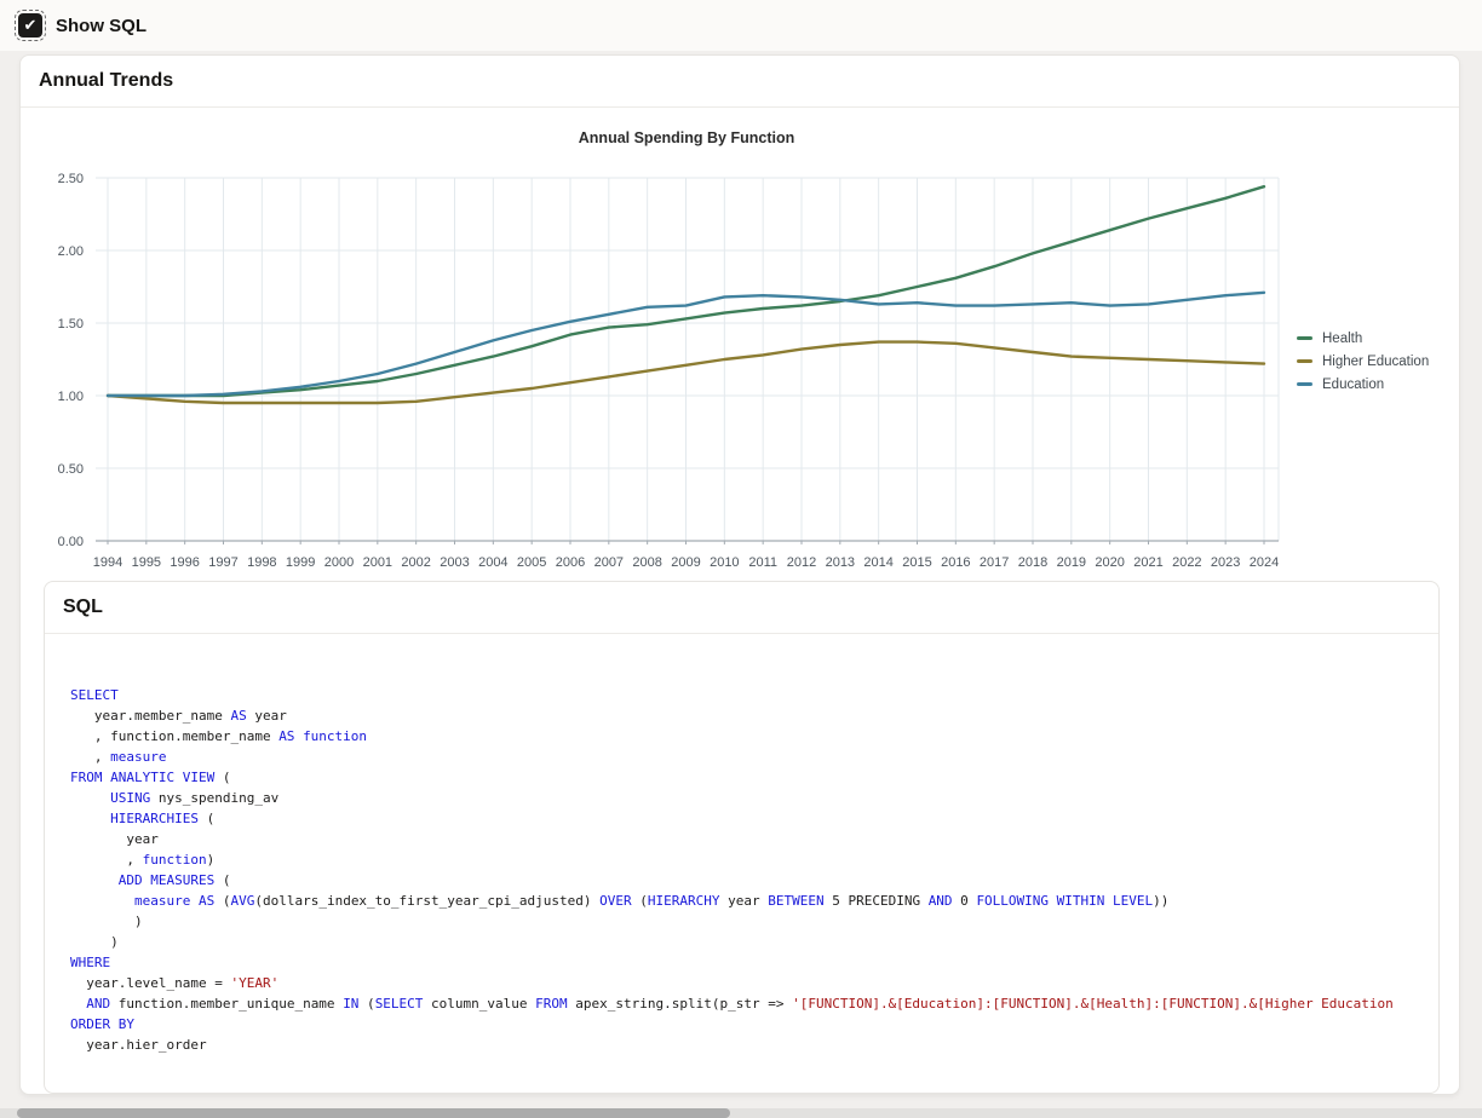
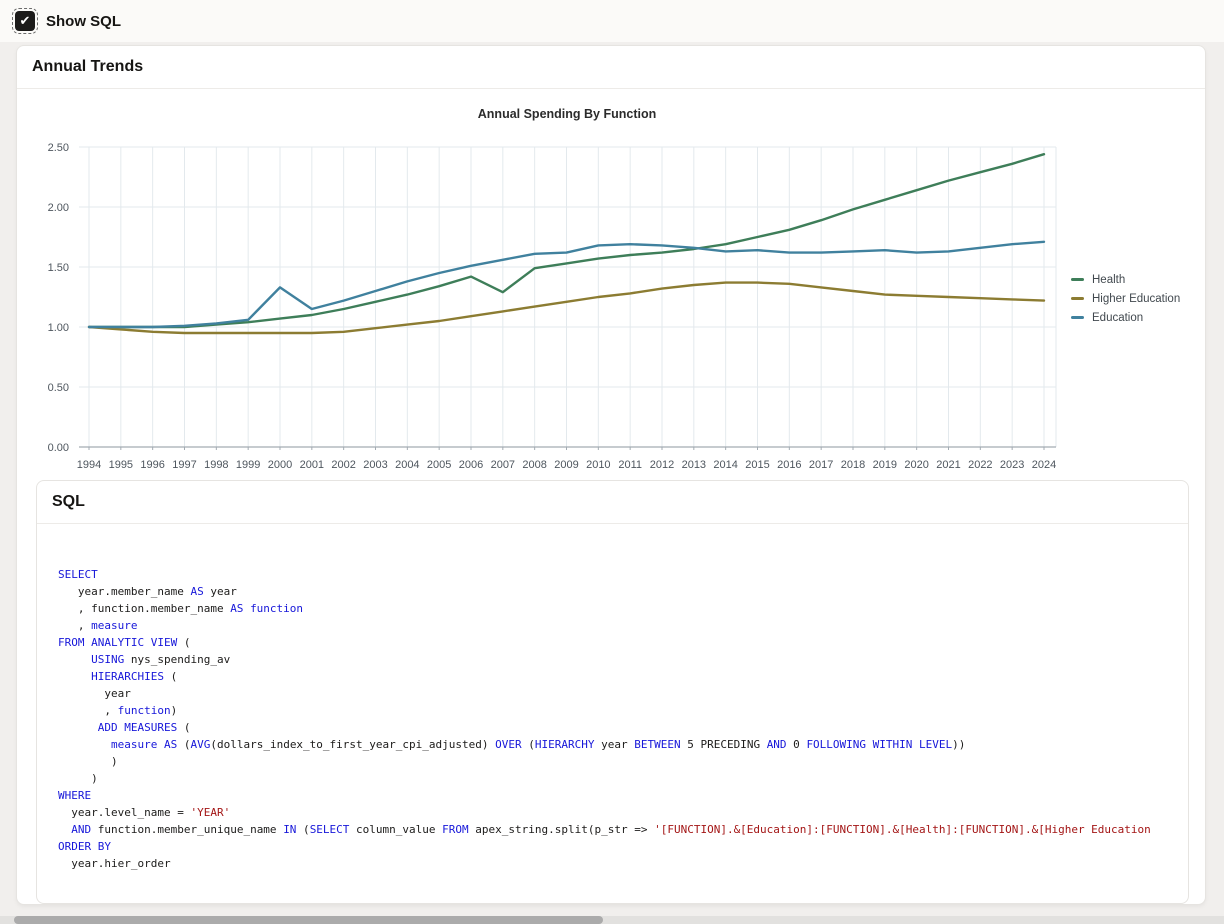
Education/2000: 1.10 -> 1.33
Health/2007: 1.47 -> 1.29
